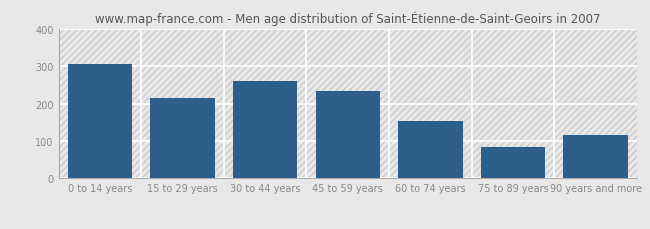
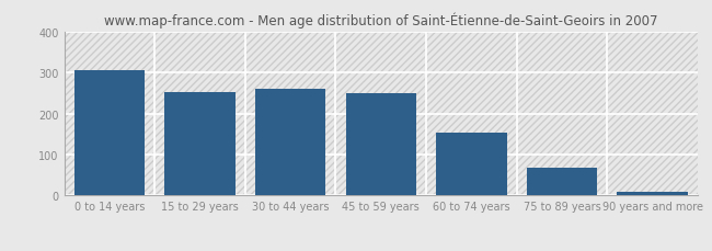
15 to 29 years: 215 -> 253
45 to 59 years: 235 -> 249
75 to 89 years: 85 -> 68
90 years and more: 115 -> 8
